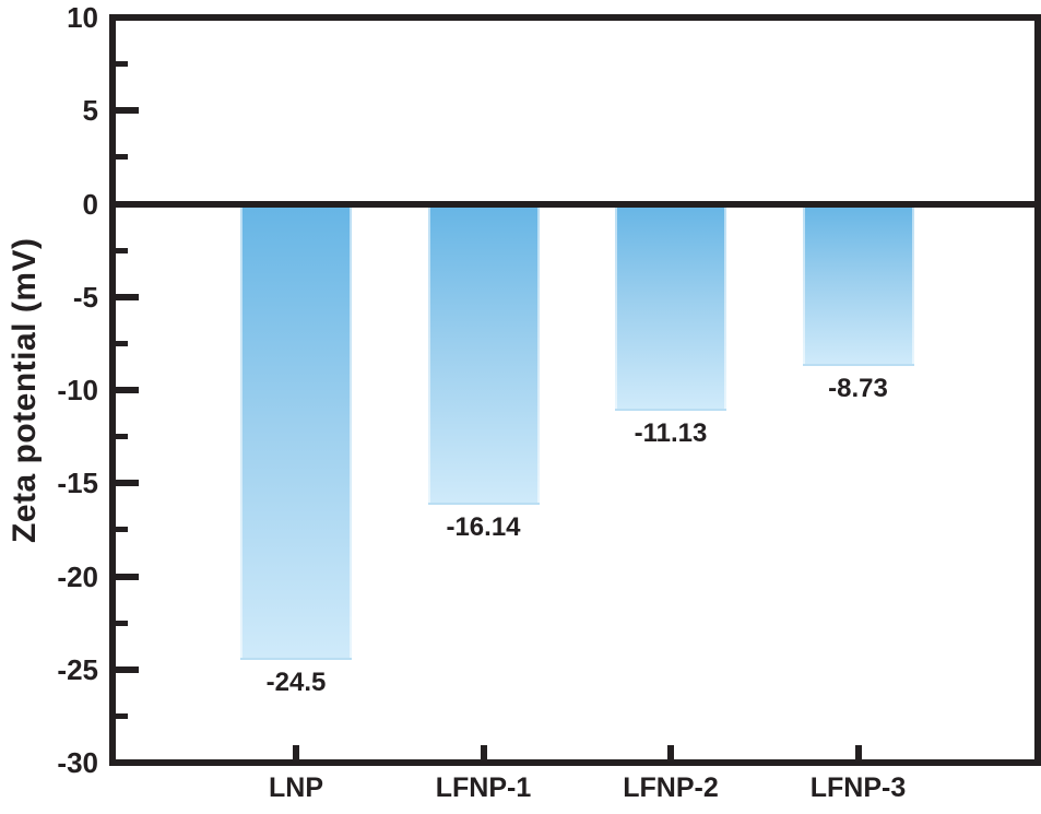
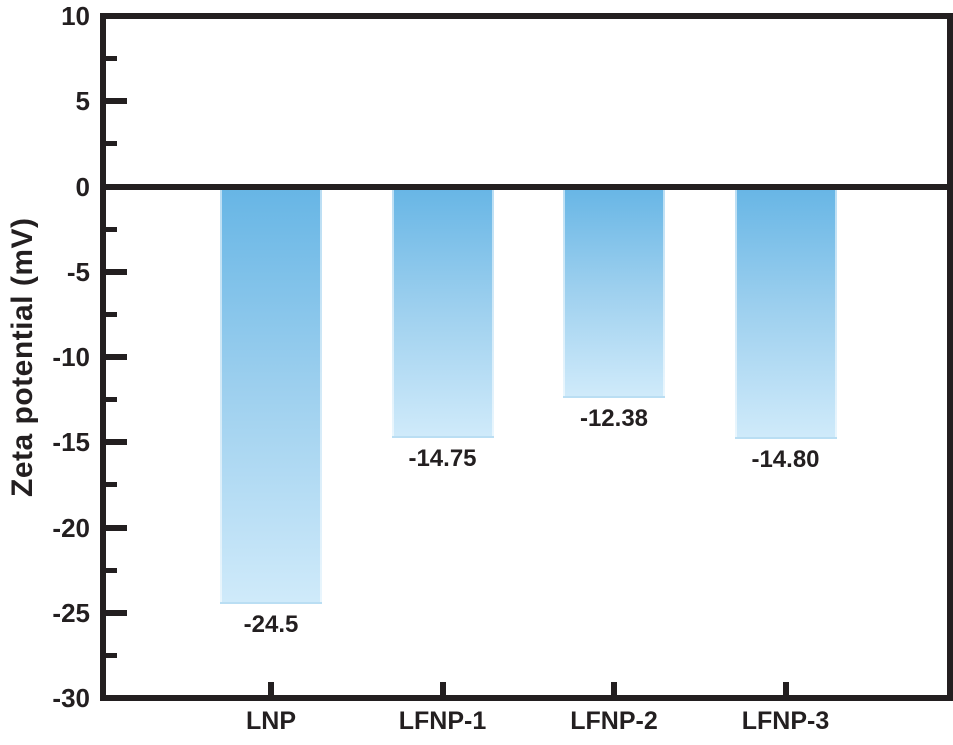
LFNP-1: -16.14 -> -14.75
LFNP-2: -11.13 -> -12.38
LFNP-3: -8.73 -> -14.80
